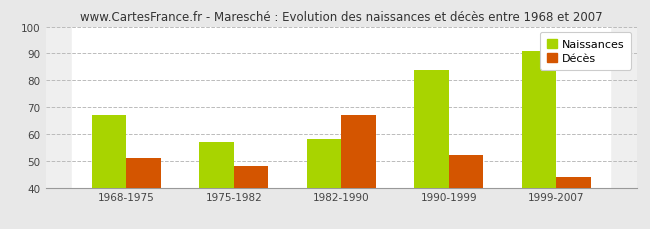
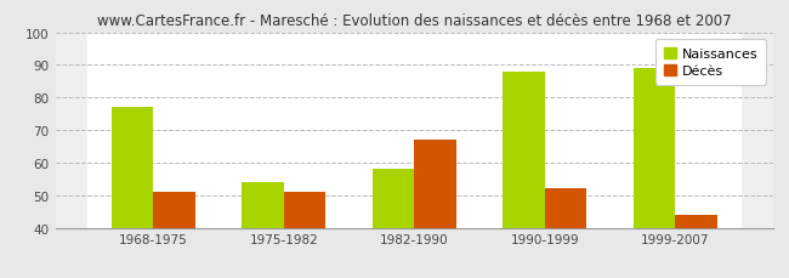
Naissances/1968-1975: 67 -> 77
Naissances/1975-1982: 57 -> 54
Décès/1975-1982: 48 -> 51
Naissances/1990-1999: 84 -> 88
Naissances/1999-2007: 91 -> 89
